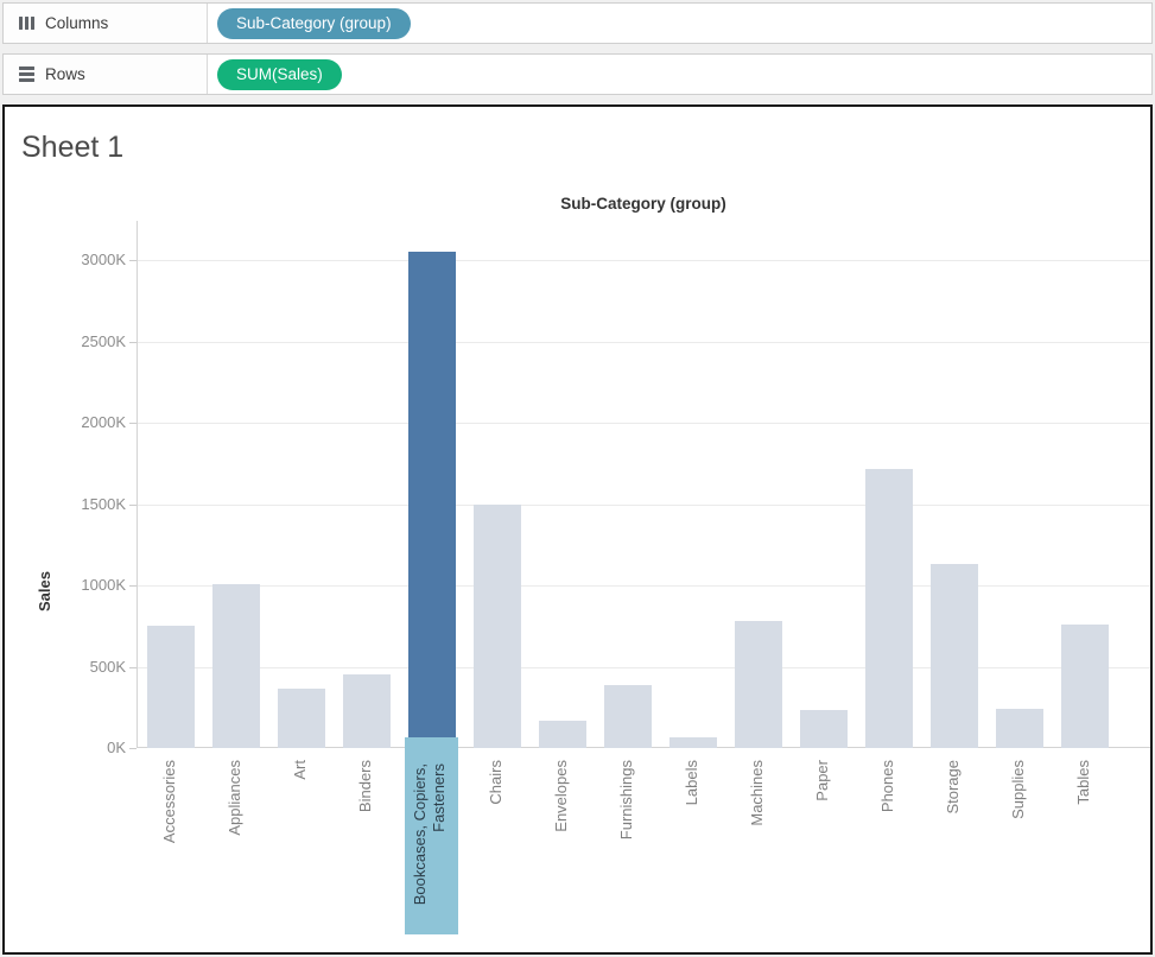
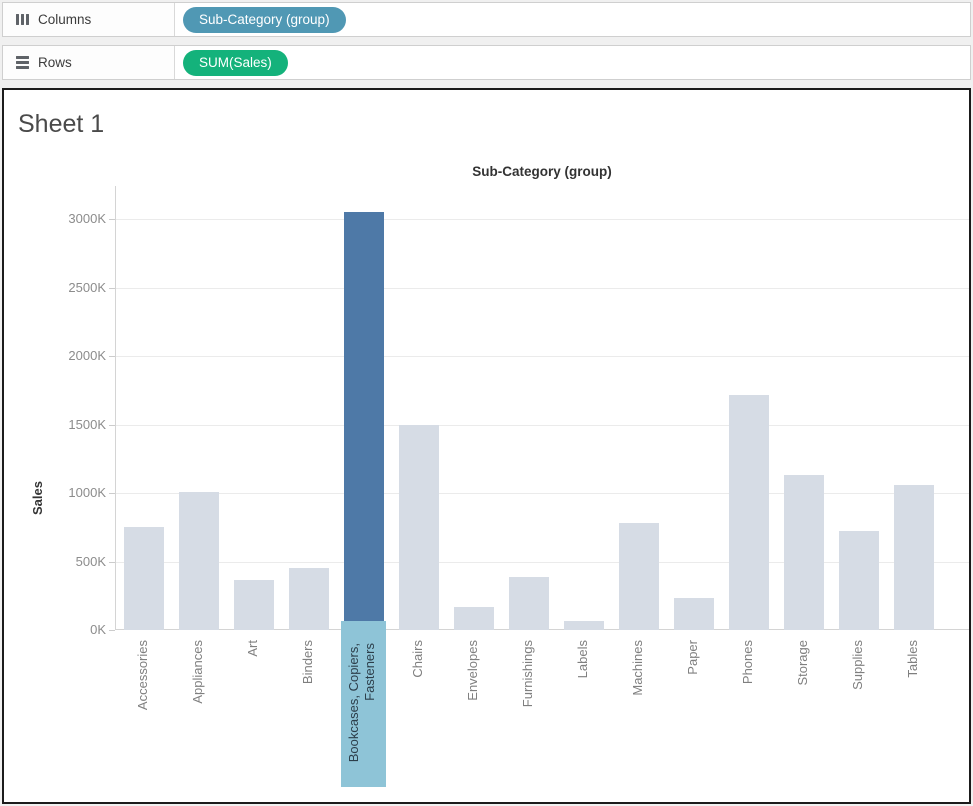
Supplies: 240K -> 720K
Tables: 760K -> 1060K
